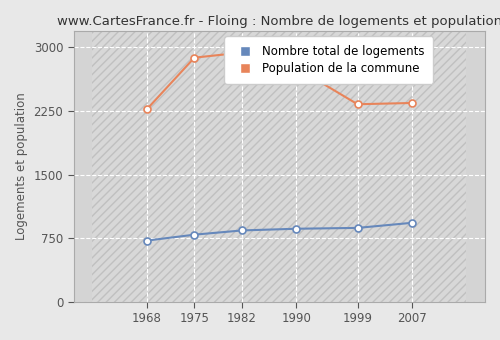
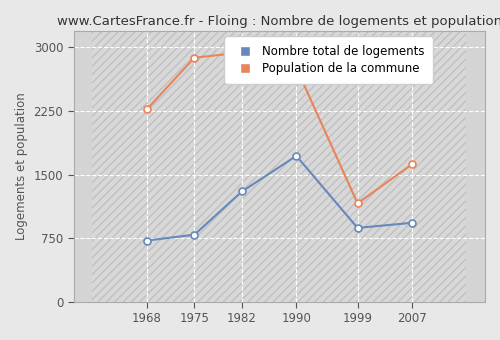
Nombre total de logements/1982: 840 -> 1300
Nombre total de logements/1990: 860 -> 1720
Population de la commune/1999: 2330 -> 1160
Population de la commune/2007: 2340 -> 1620
